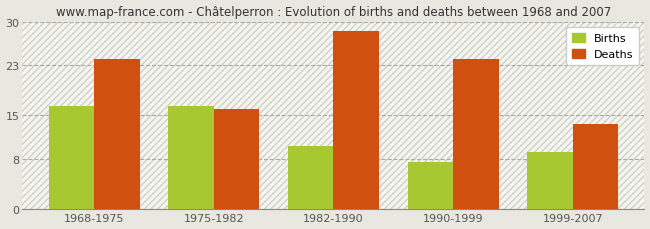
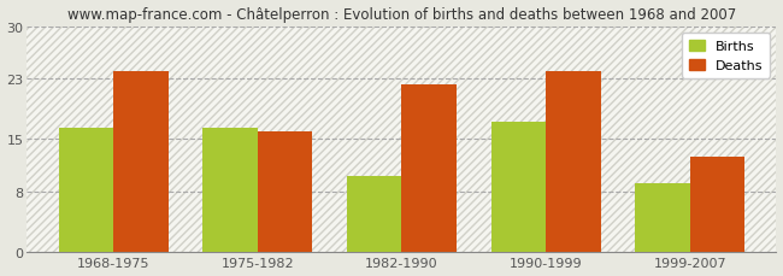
Deaths/1982-1990: 28.5 -> 22.2
Births/1990-1999: 7.5 -> 17.2
Deaths/1999-2007: 13.5 -> 12.6
